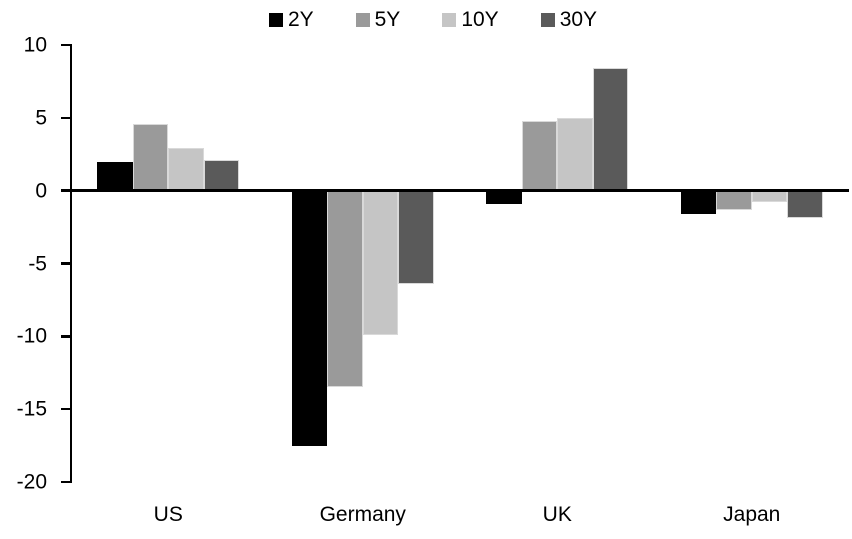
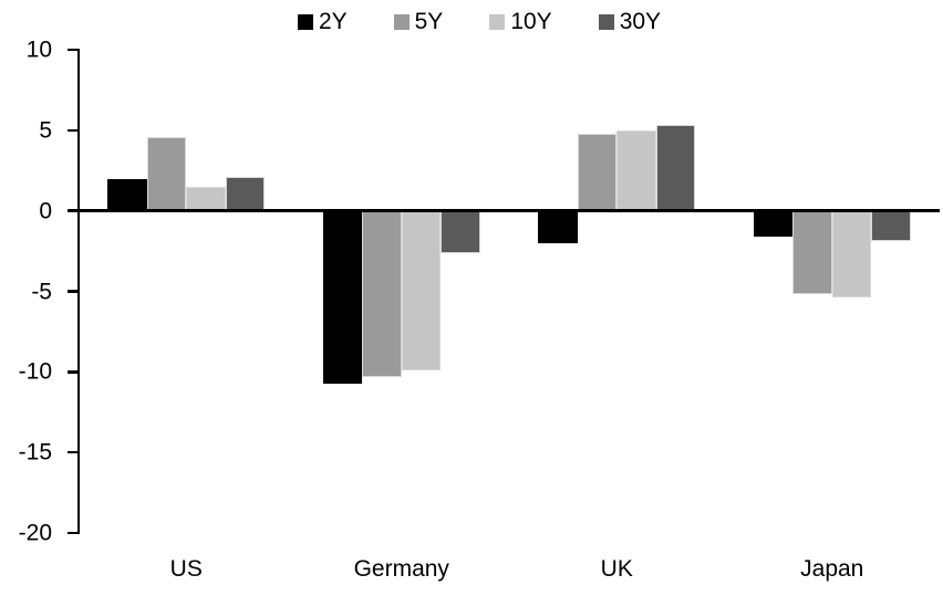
10Y/US: 2.9 -> 1.5
2Y/Germany: -17.5 -> -10.7
5Y/Germany: -13.5 -> -10.3
30Y/Germany: -6.4 -> -2.6
2Y/UK: -0.9 -> -2.0
30Y/UK: 8.4 -> 5.3
5Y/Japan: -1.3 -> -5.2
10Y/Japan: -0.8 -> -5.4
